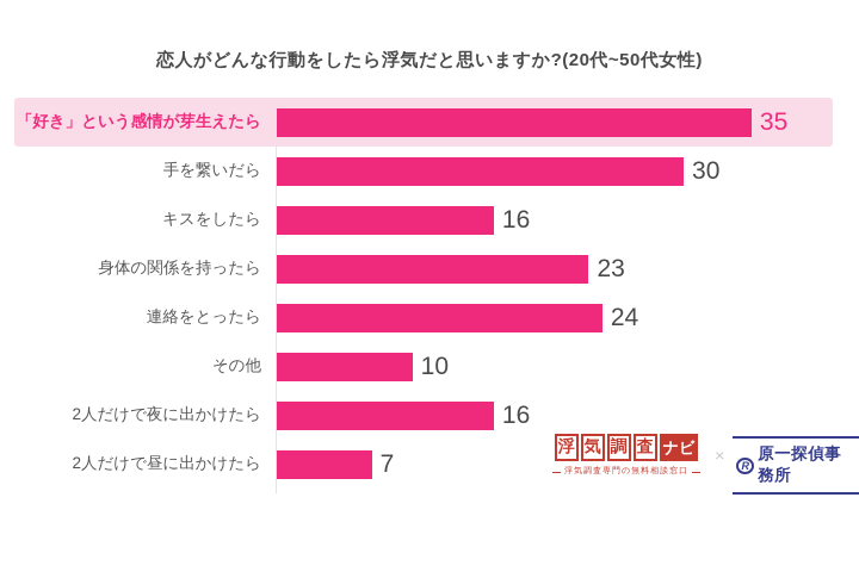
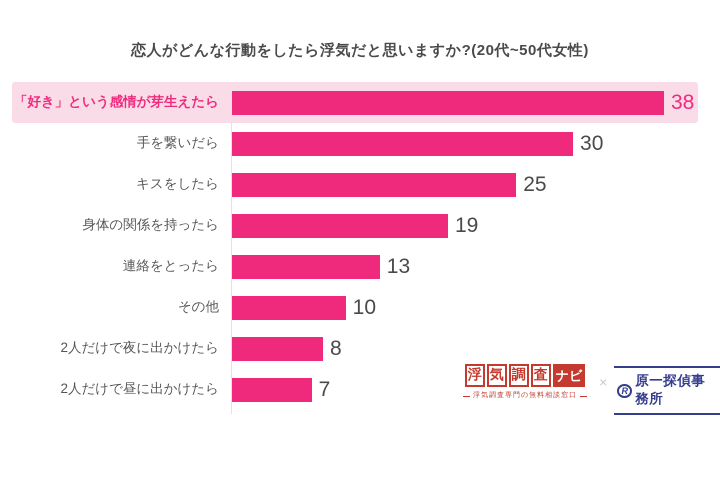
「好き」という感情が芽生えたら: 35 -> 38
キスをしたら: 16 -> 25
身体の関係を持ったら: 23 -> 19
連絡をとったら: 24 -> 13
2人だけで夜に出かけたら: 16 -> 8
